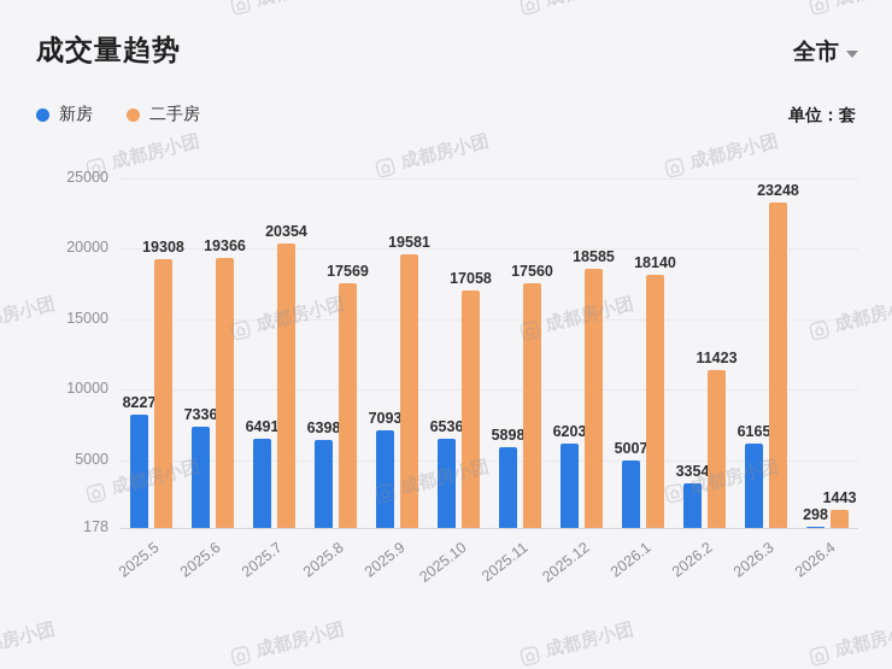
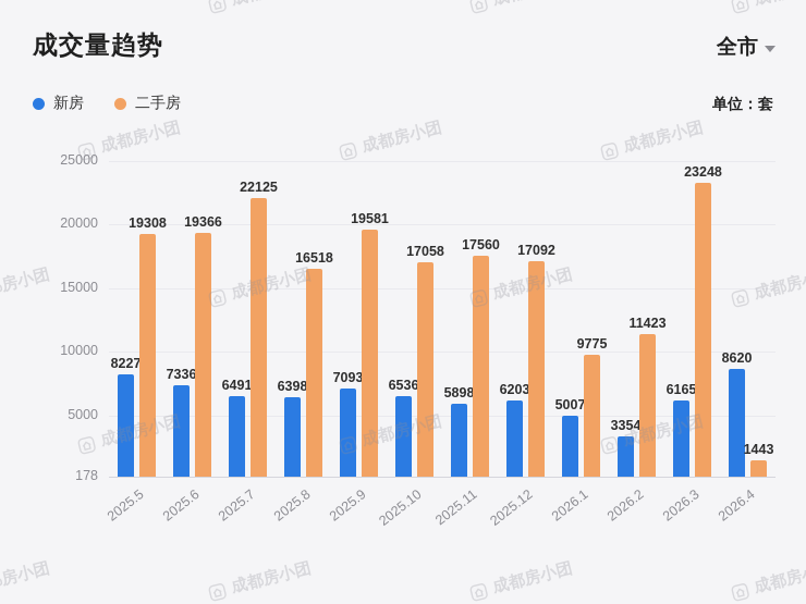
二手房/2025.7: 20354 -> 22125
二手房/2025.8: 17569 -> 16518
二手房/2025.12: 18585 -> 17092
二手房/2026.1: 18140 -> 9775
新房/2026.4: 298 -> 8620
